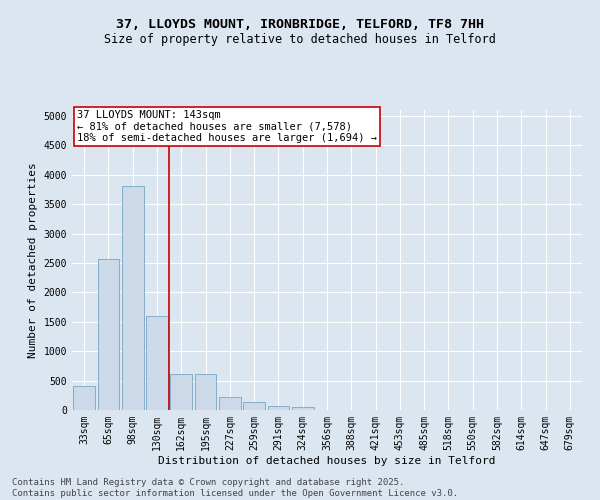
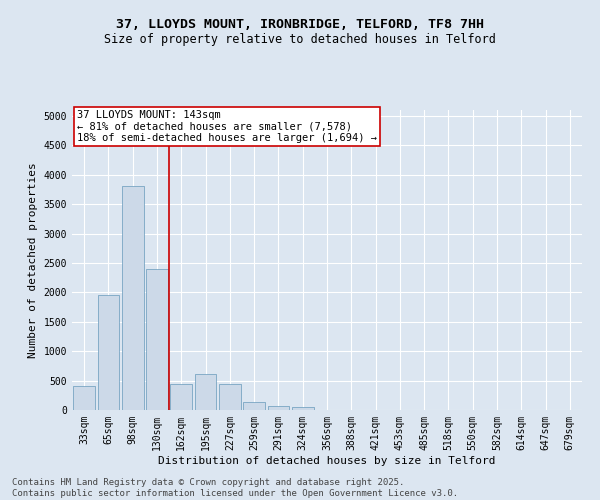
65sqm: 2570 -> 1960
130sqm: 1600 -> 2400
162sqm: 620 -> 440
227sqm: 220 -> 440
